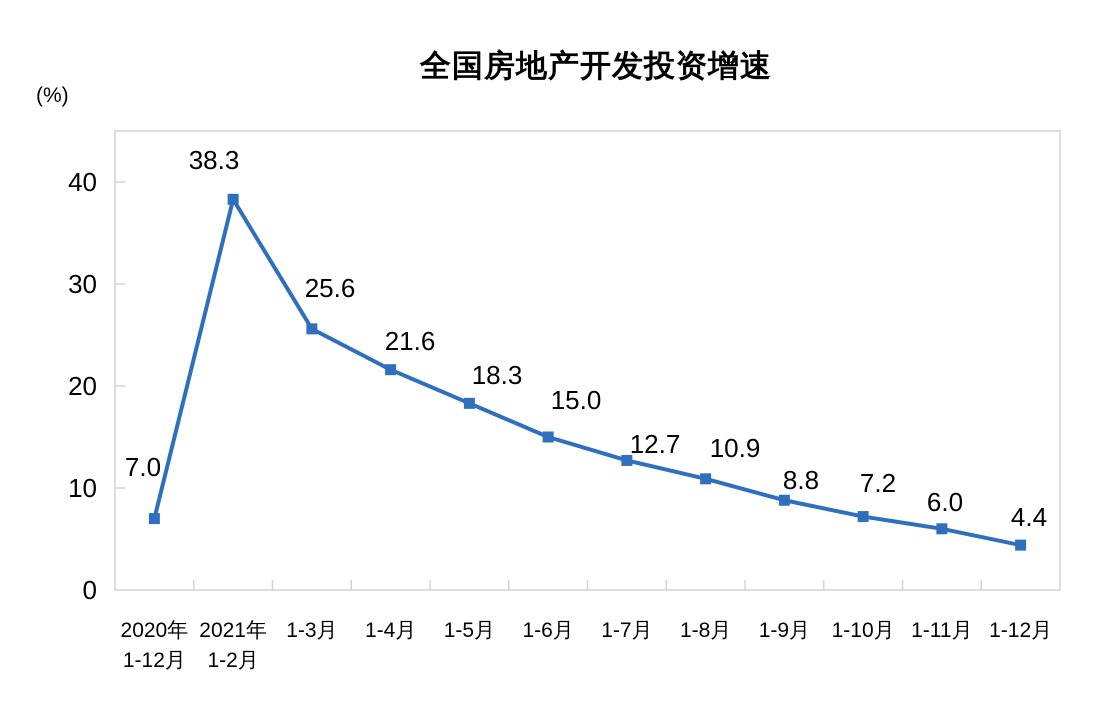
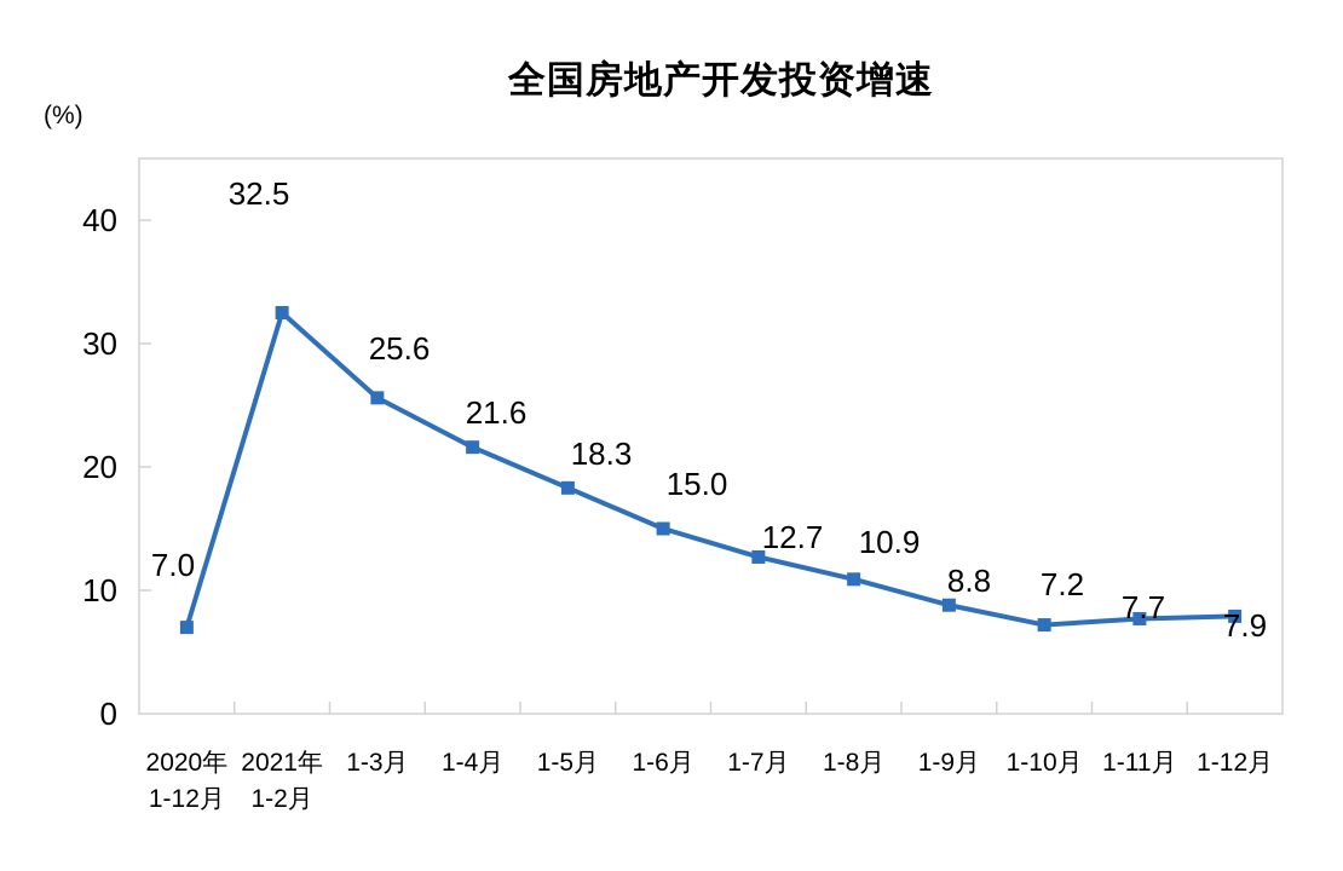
2021年 1-2月: 38.3 -> 32.5
1-11月: 6.0 -> 7.7
1-12月: 4.4 -> 7.9
